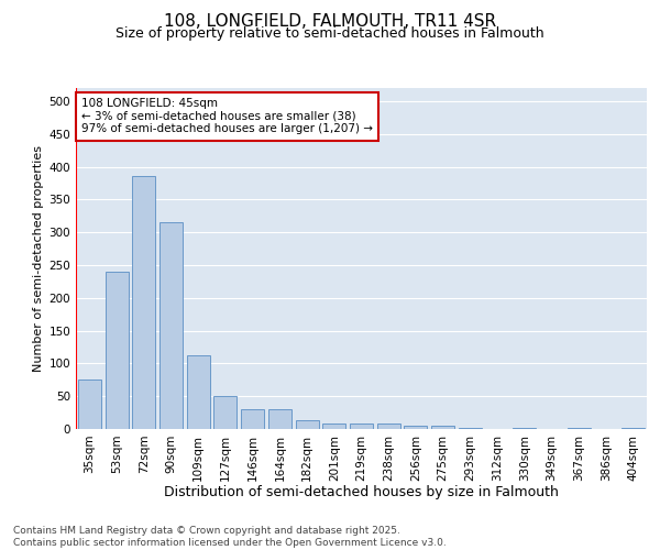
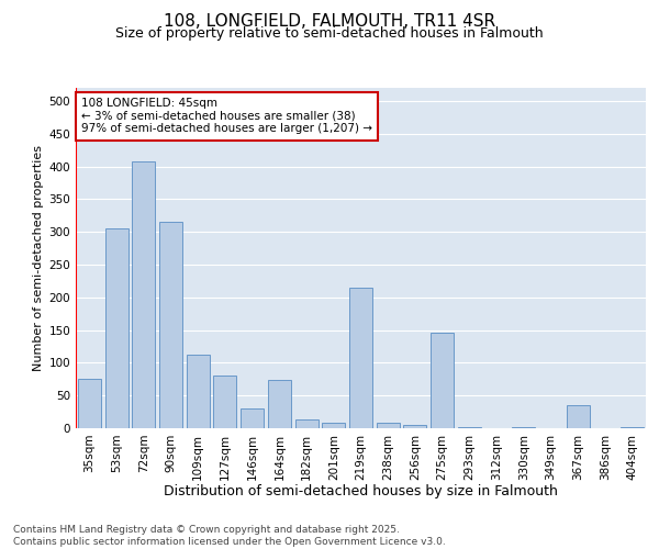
53sqm: 240 -> 306
72sqm: 385 -> 408
127sqm: 50 -> 80
164sqm: 30 -> 74
219sqm: 8 -> 214
275sqm: 5 -> 146
367sqm: 2 -> 36
